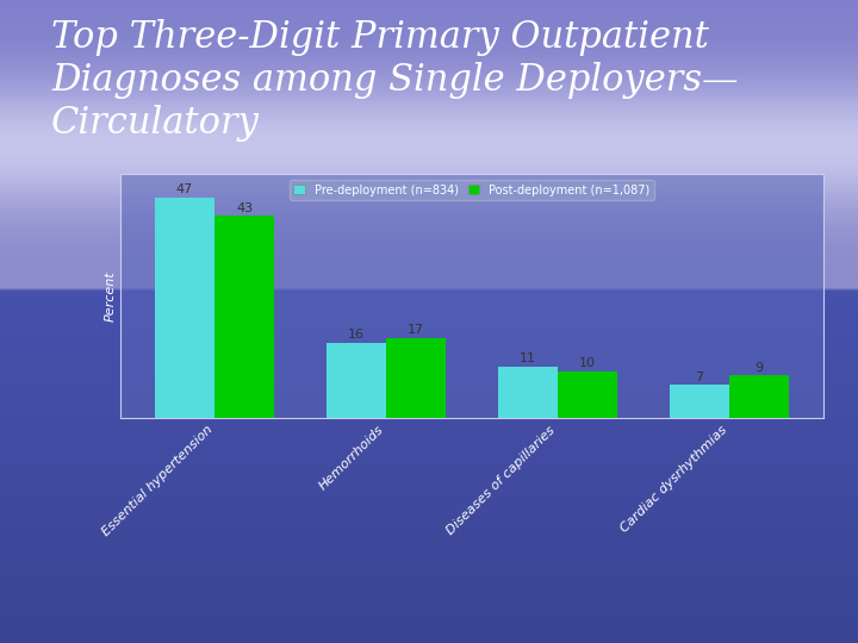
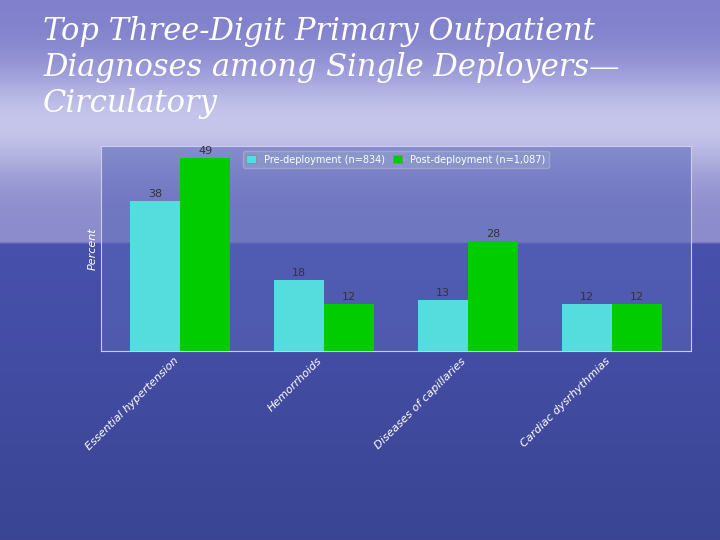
Pre-deployment (n=834)/Essential hypertension: 47 -> 38
Post-deployment (n=1,087)/Essential hypertension: 43 -> 49
Pre-deployment (n=834)/Hemorrhoids: 16 -> 18
Post-deployment (n=1,087)/Hemorrhoids: 17 -> 12
Pre-deployment (n=834)/Diseases of capillaries: 11 -> 13
Post-deployment (n=1,087)/Diseases of capillaries: 10 -> 28
Pre-deployment (n=834)/Cardiac dysrhythmias: 7 -> 12
Post-deployment (n=1,087)/Cardiac dysrhythmias: 9 -> 12
